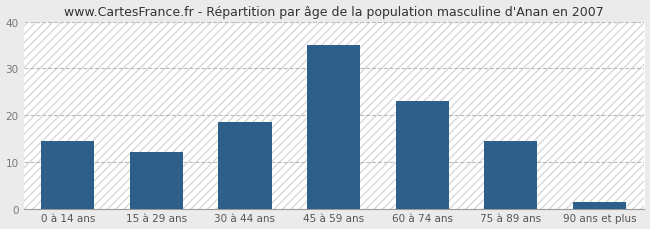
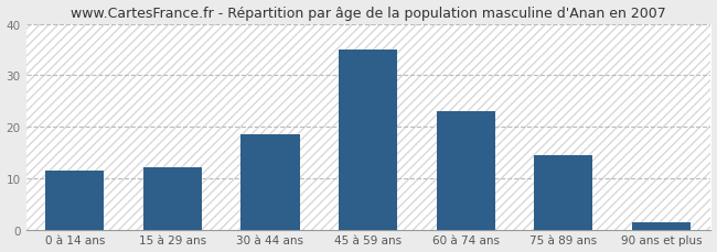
0 à 14 ans: 14.5 -> 11.5
